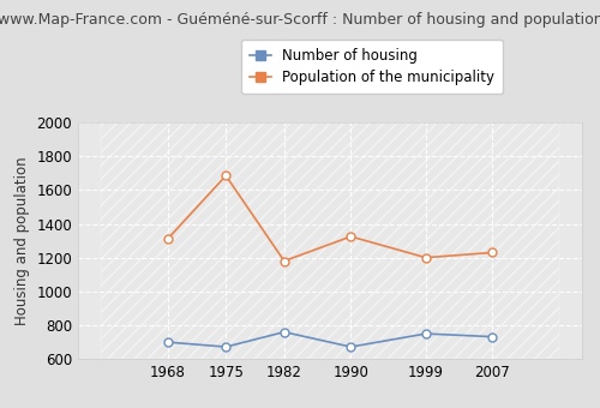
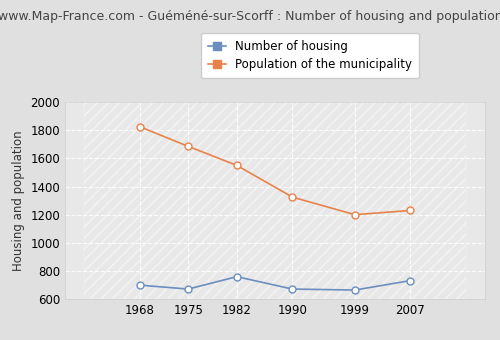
Population of the municipality/1968: 1310 -> 1820
Population of the municipality/1982: 1180 -> 1550
Number of housing/1999: 750 -> 660
